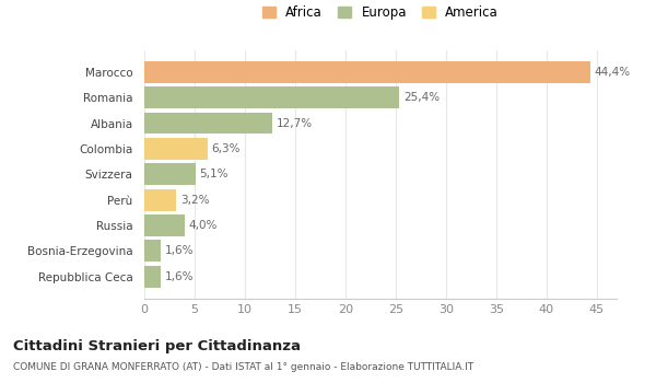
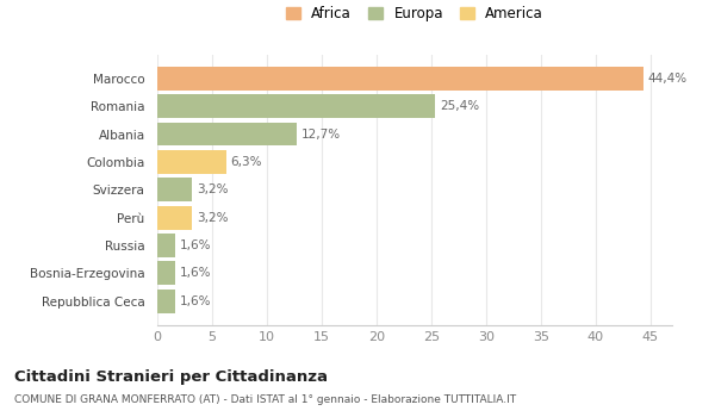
Svizzera: 5,1% -> 3,2%
Russia: 4,0% -> 1,6%
